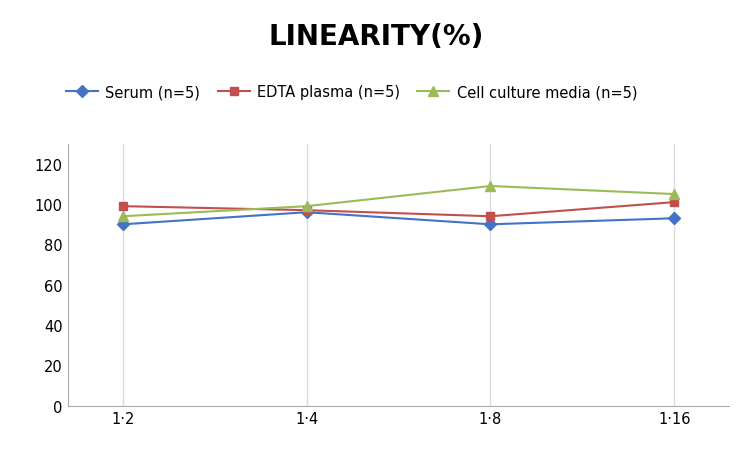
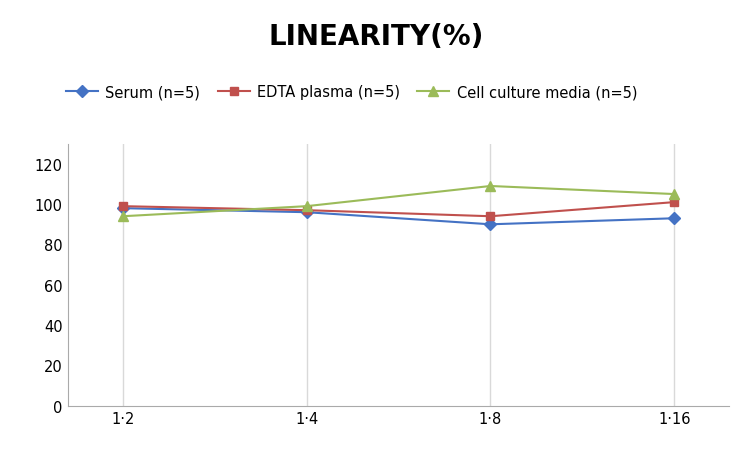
Serum (n=5)/1·2: 90 -> 98
